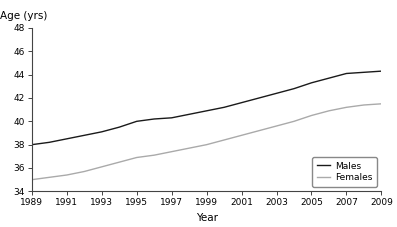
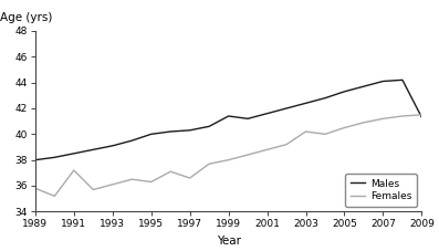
Females/1989: 35.0 -> 35.8
Females/1991: 35.4 -> 37.2
Females/1995: 36.9 -> 36.3
Females/1997: 37.4 -> 36.6
Males/1999: 40.9 -> 41.4
Females/2003: 39.6 -> 40.2
Males/2009: 44.3 -> 41.3
